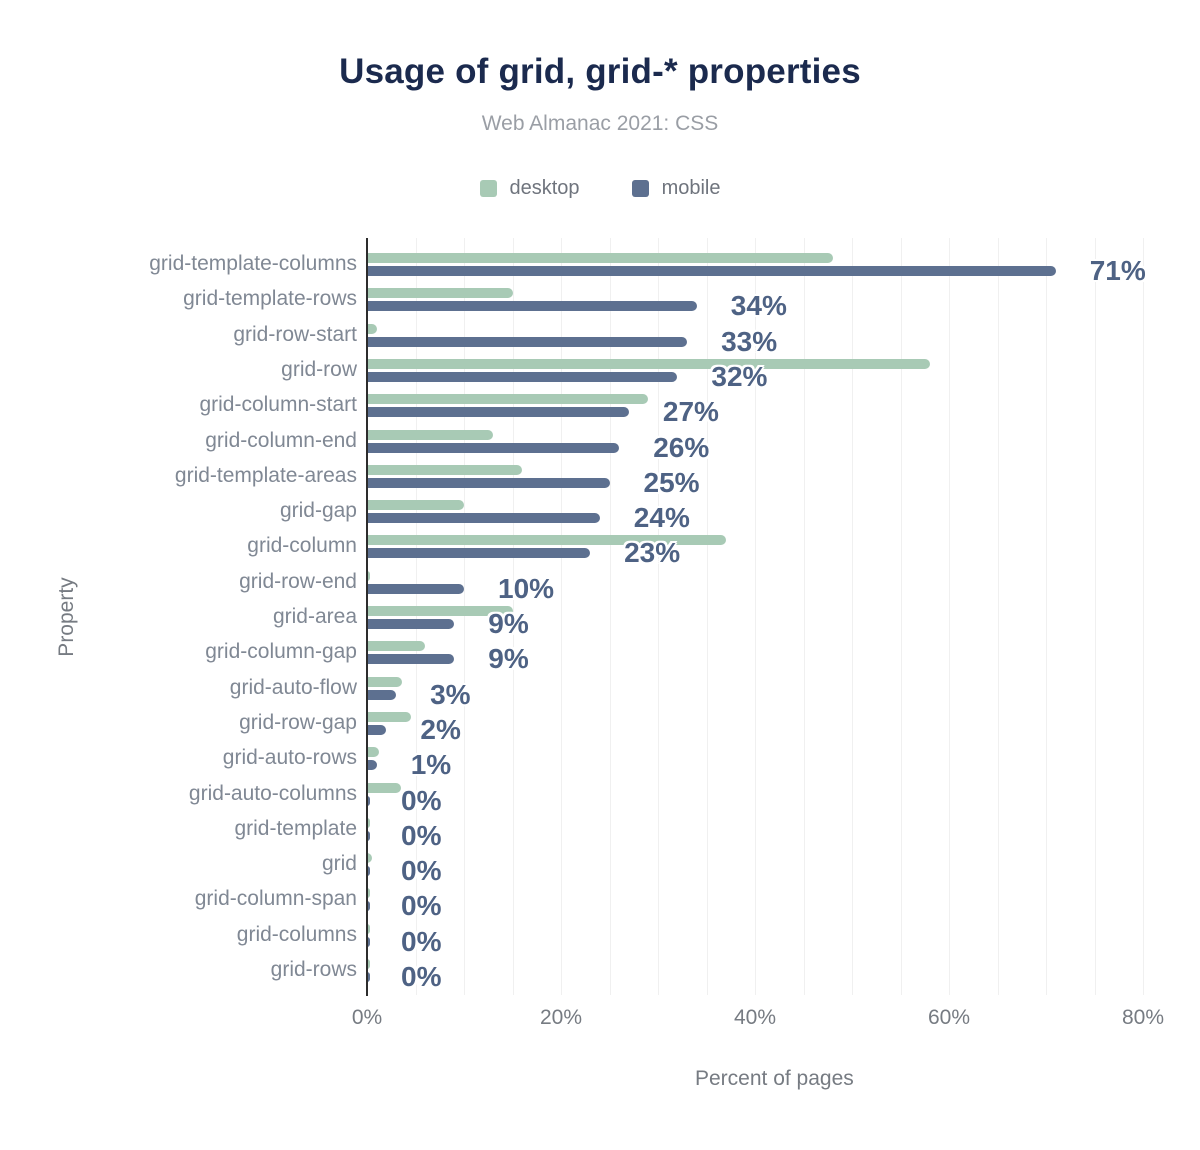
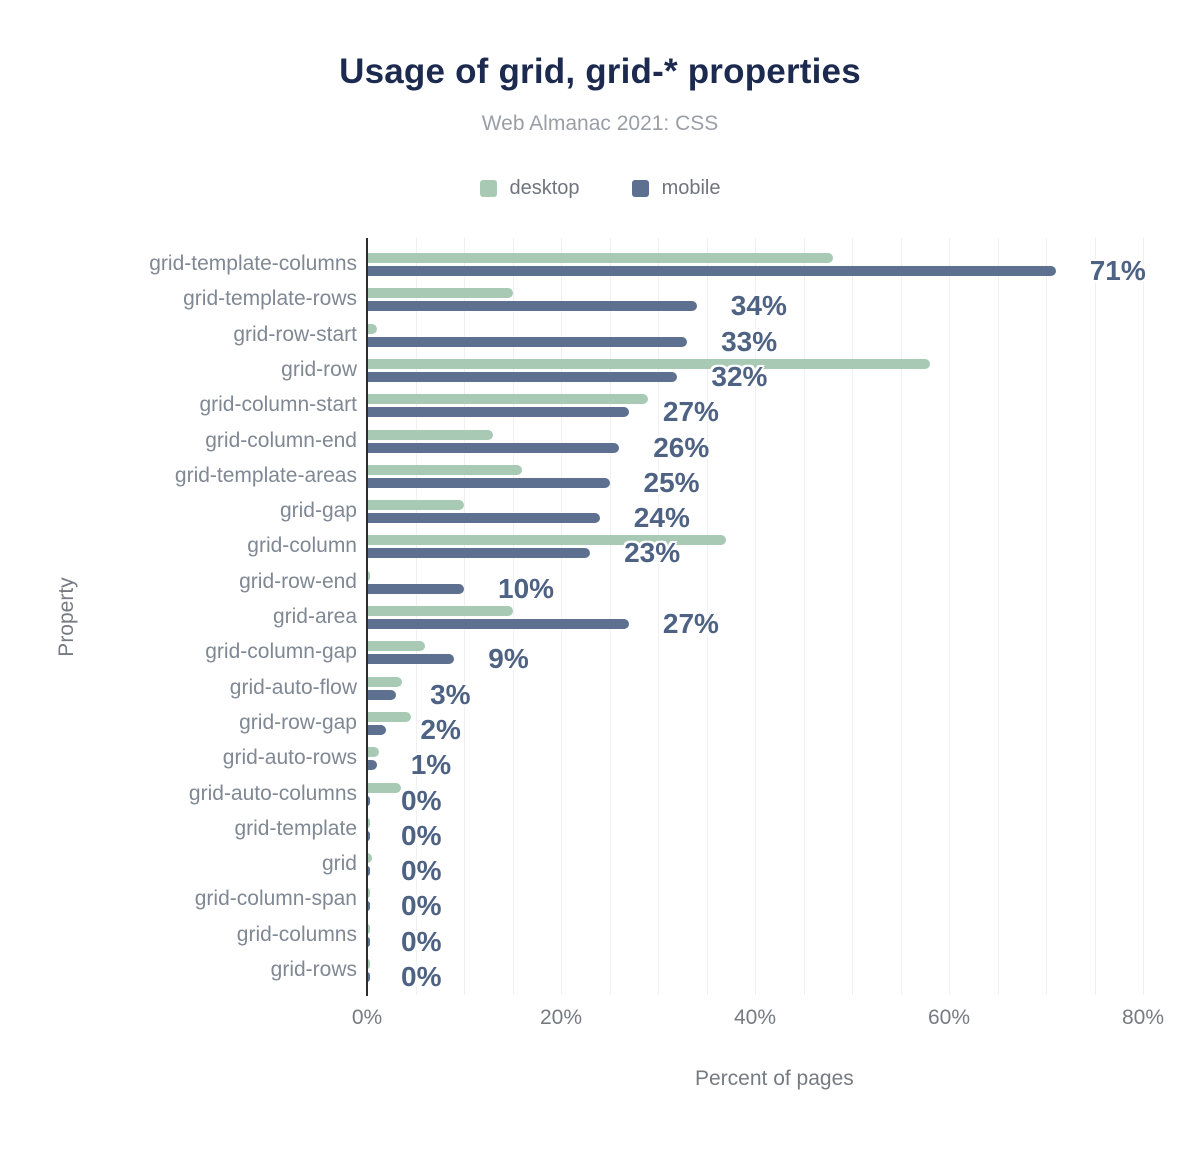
mobile/grid-area: 9% -> 27%
